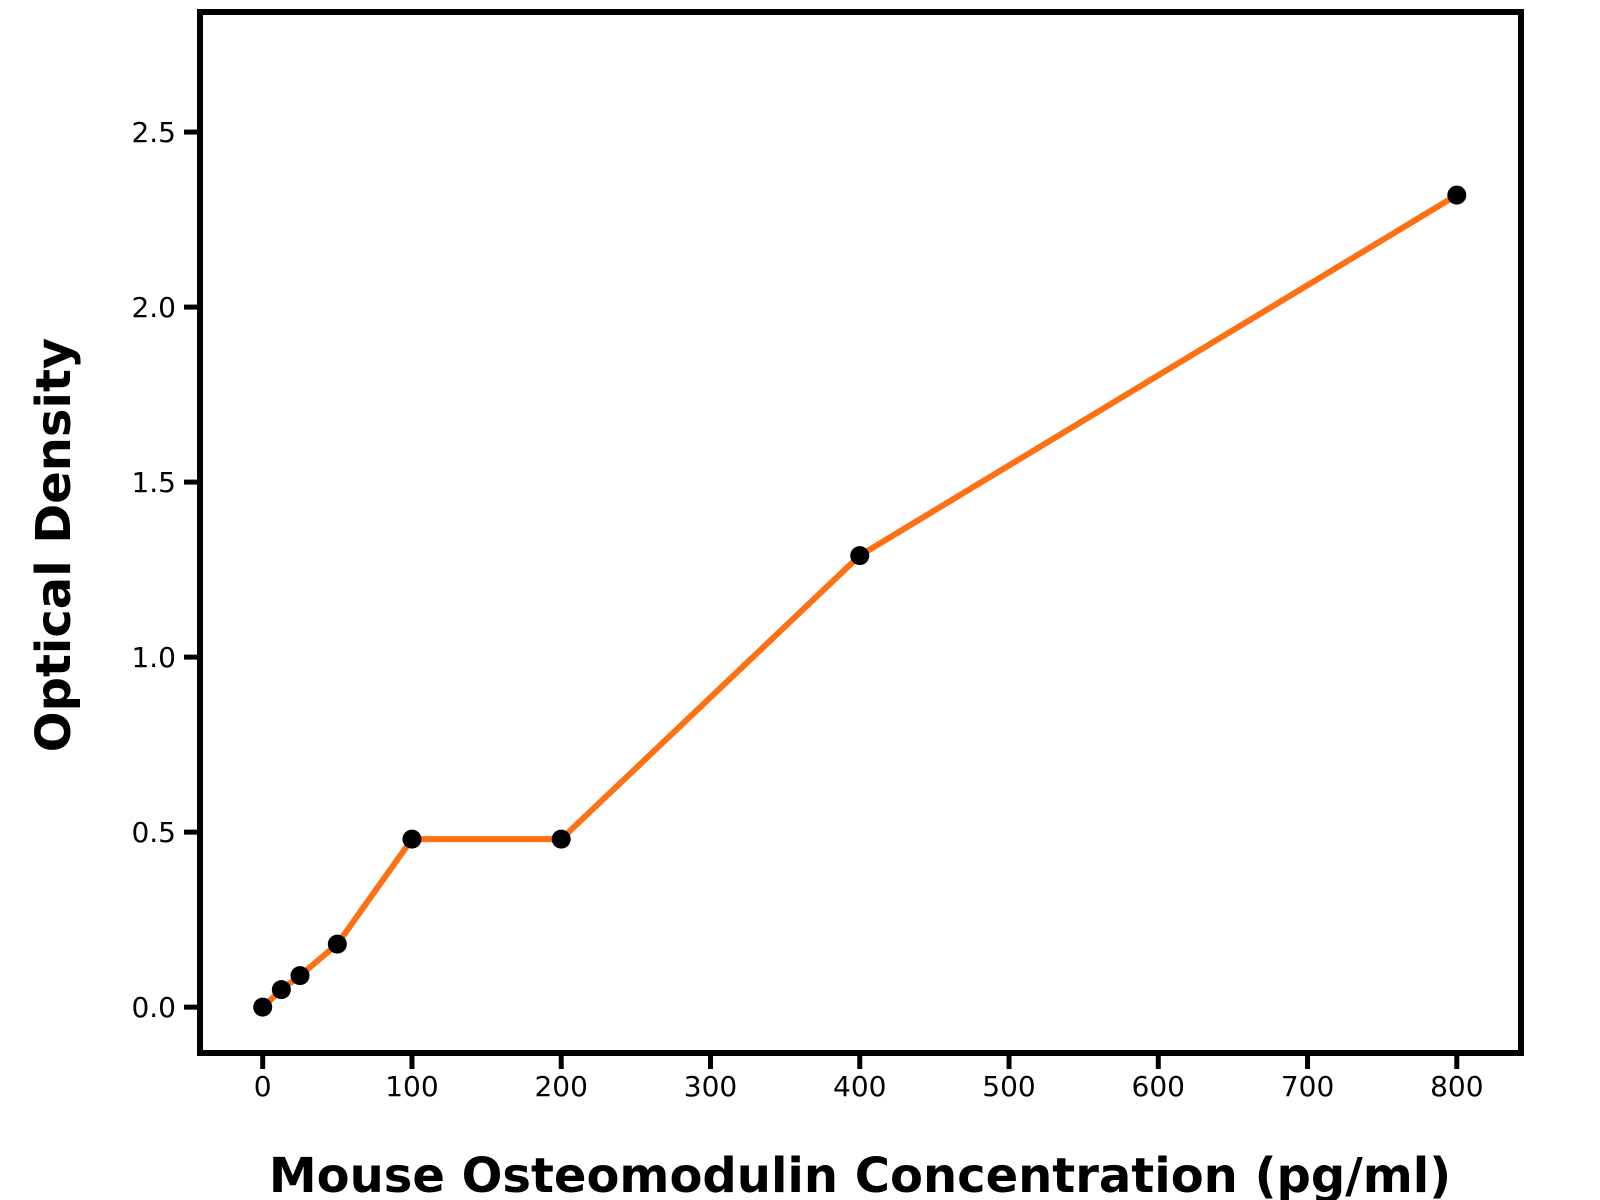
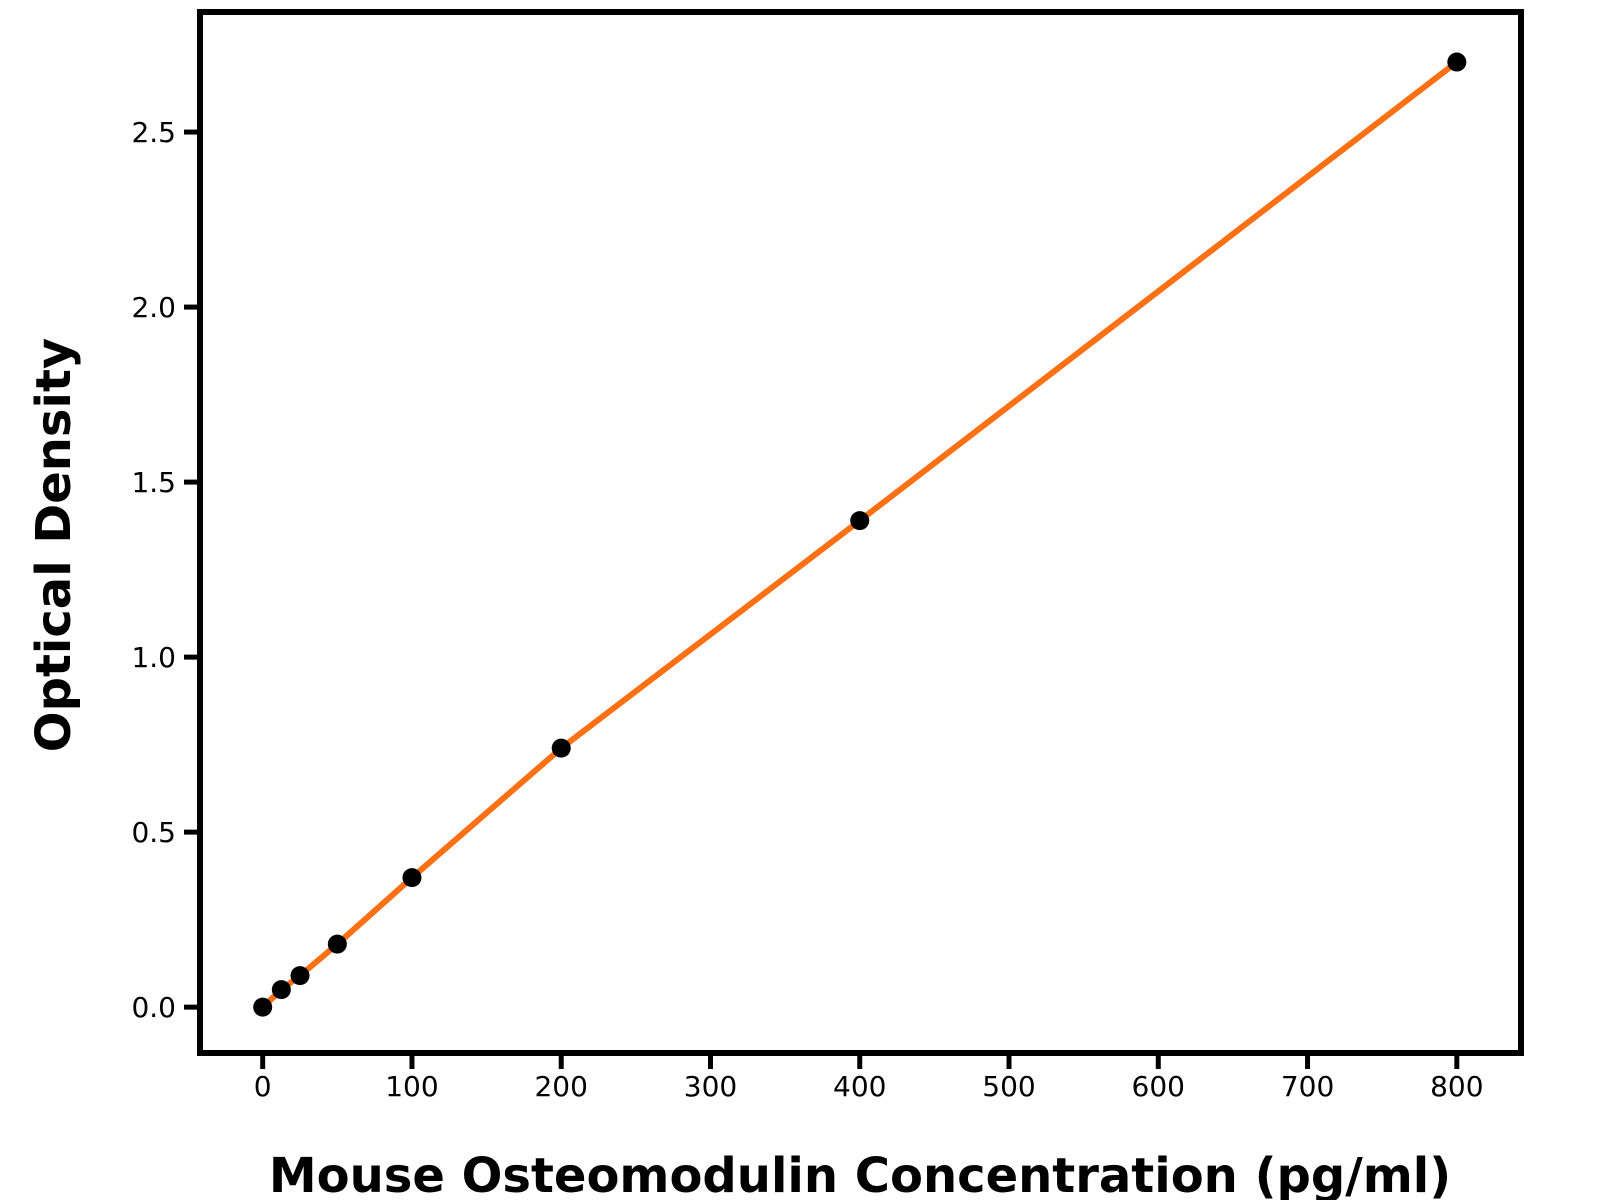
100: 0.48 -> 0.37
200: 0.48 -> 0.74
400: 1.29 -> 1.39
800: 2.32 -> 2.70
